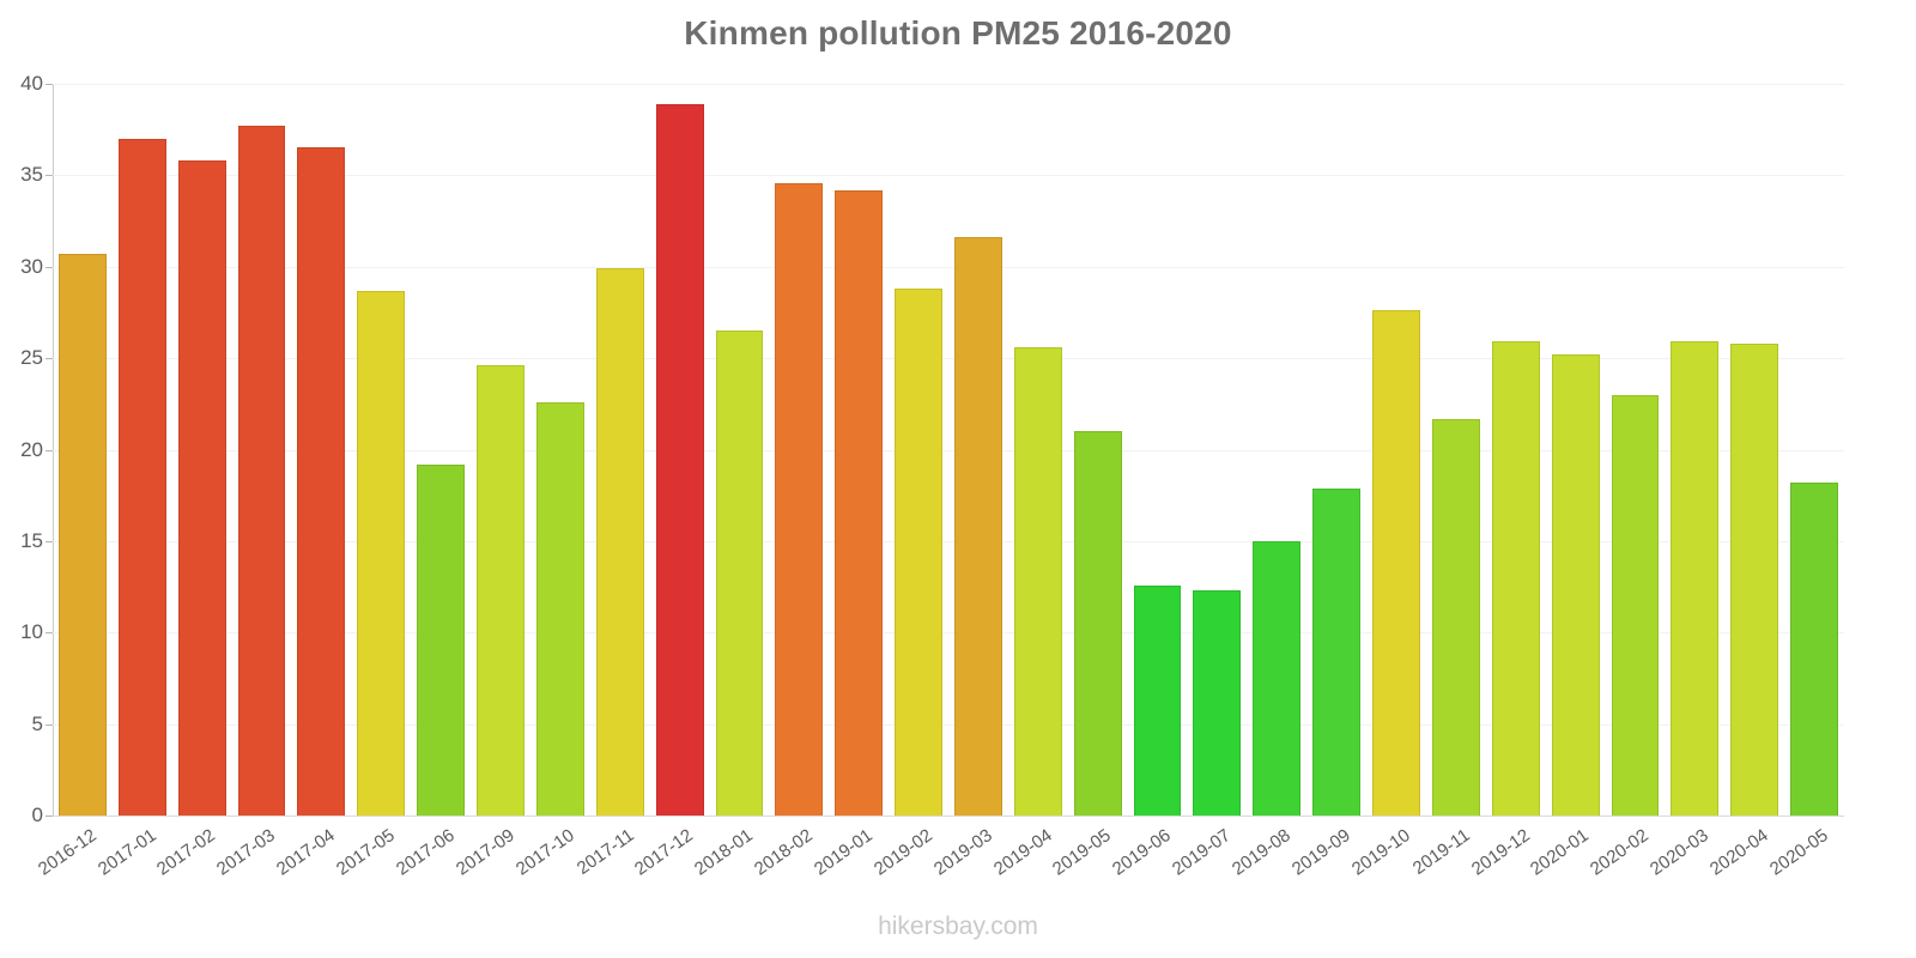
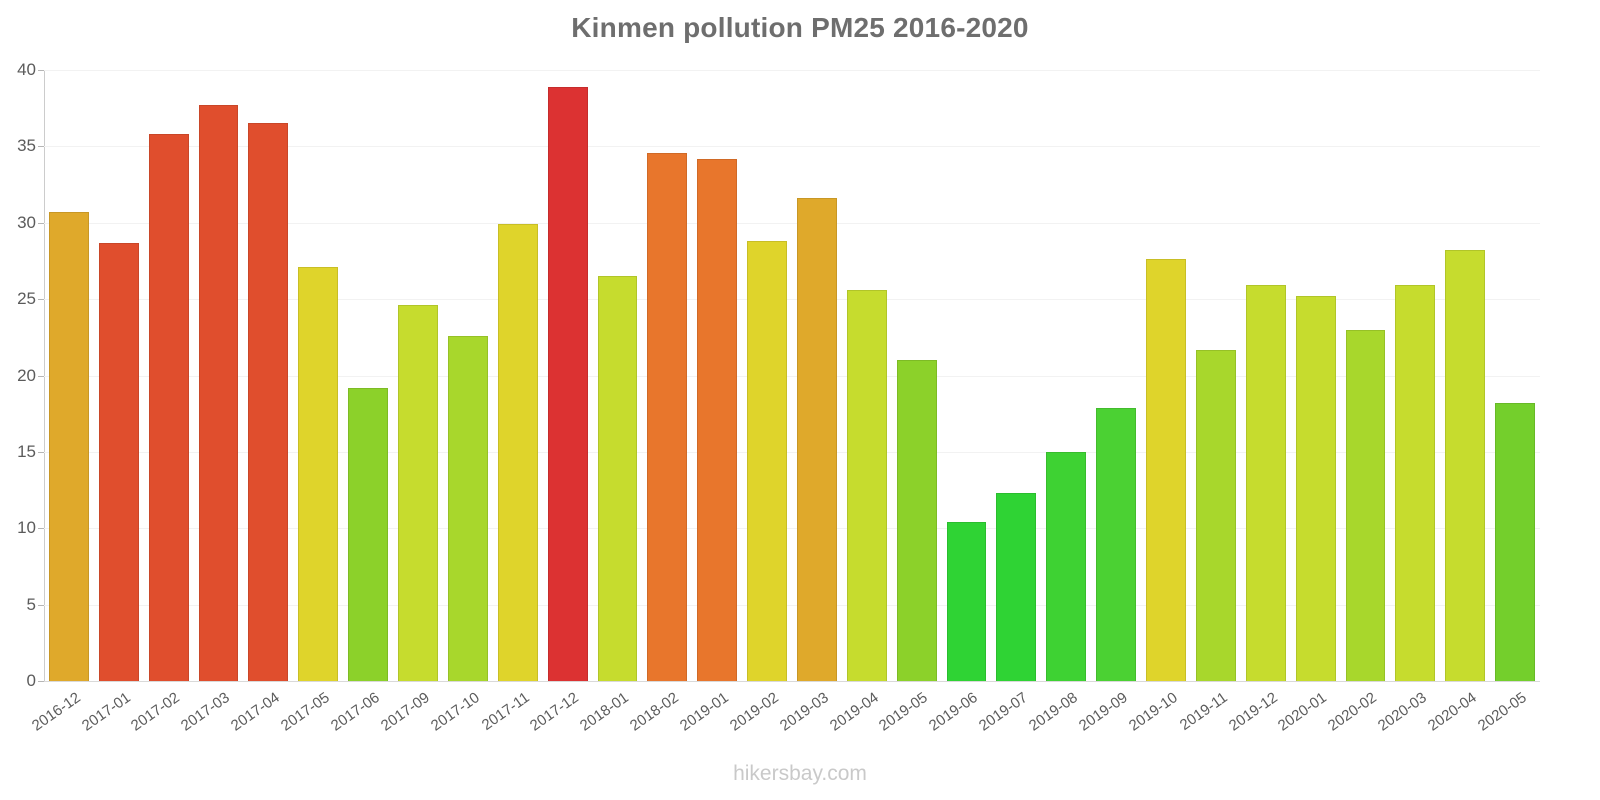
2017-01: 37.0 -> 28.7
2017-05: 28.7 -> 27.1
2019-06: 12.6 -> 10.4
2020-04: 25.8 -> 28.2
